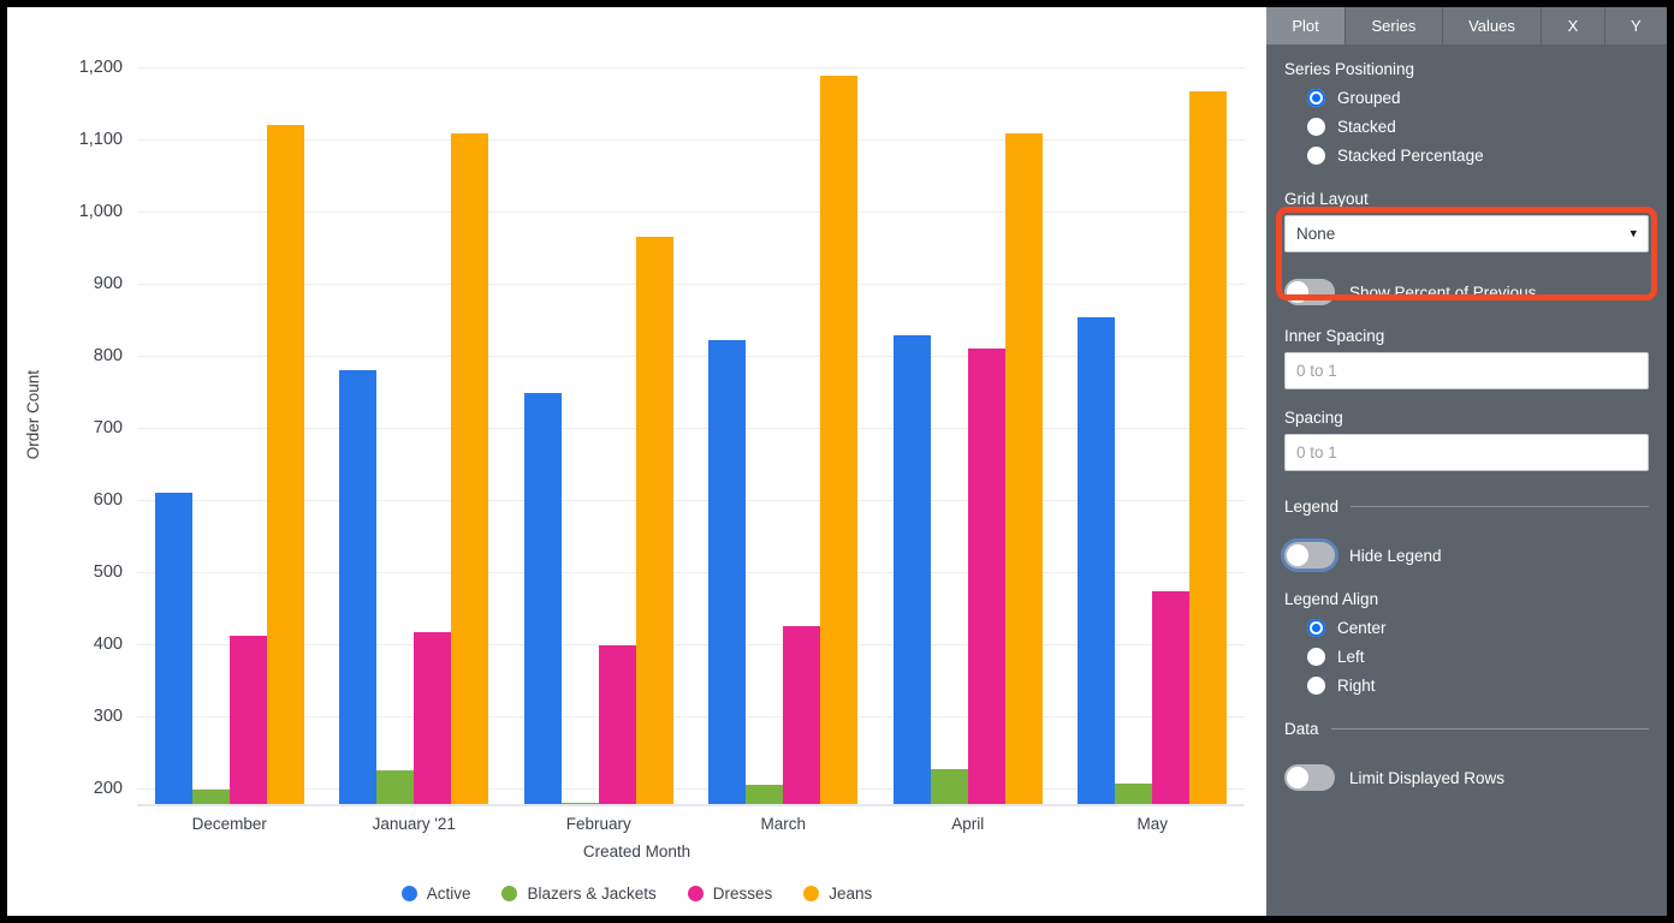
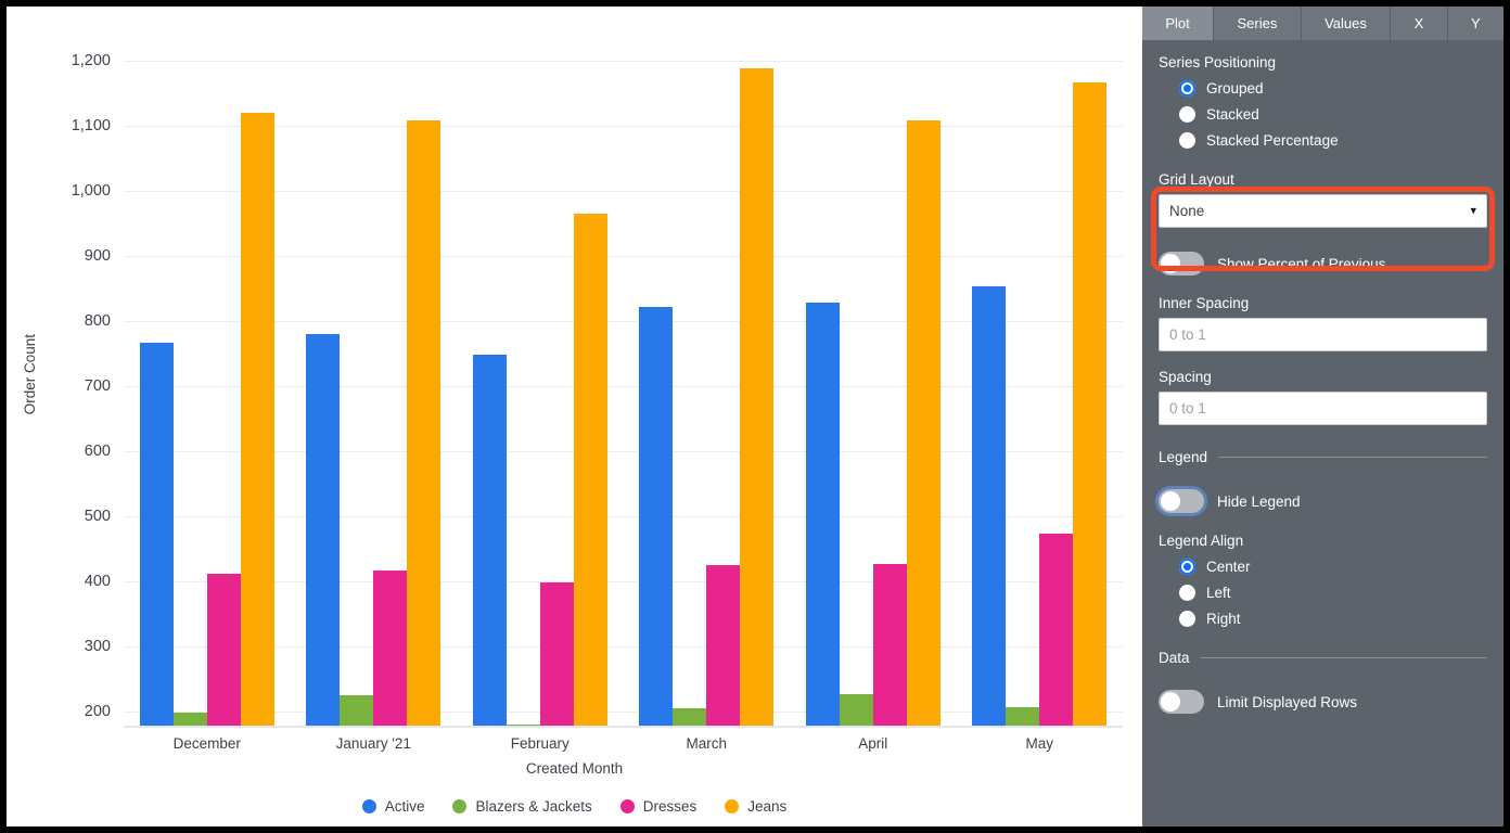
Active/December: 610 -> 770
Dresses/April: 810 -> 430
